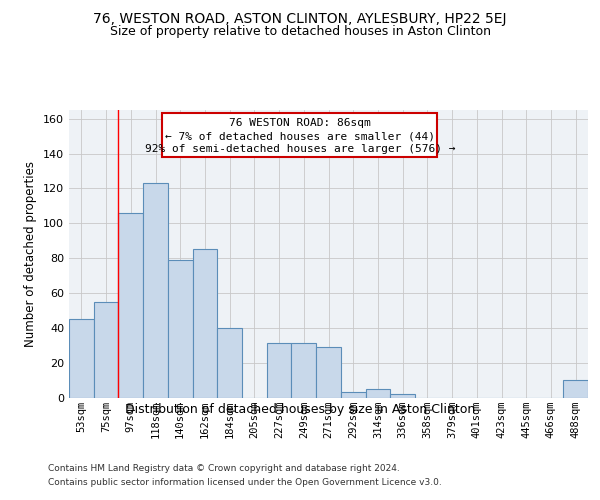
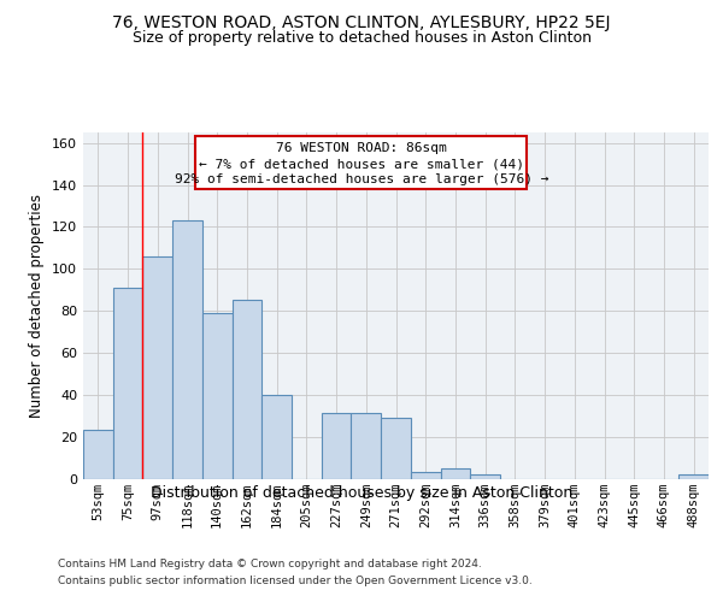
53sqm: 45 -> 23
75sqm: 55 -> 91
488sqm: 10 -> 2
